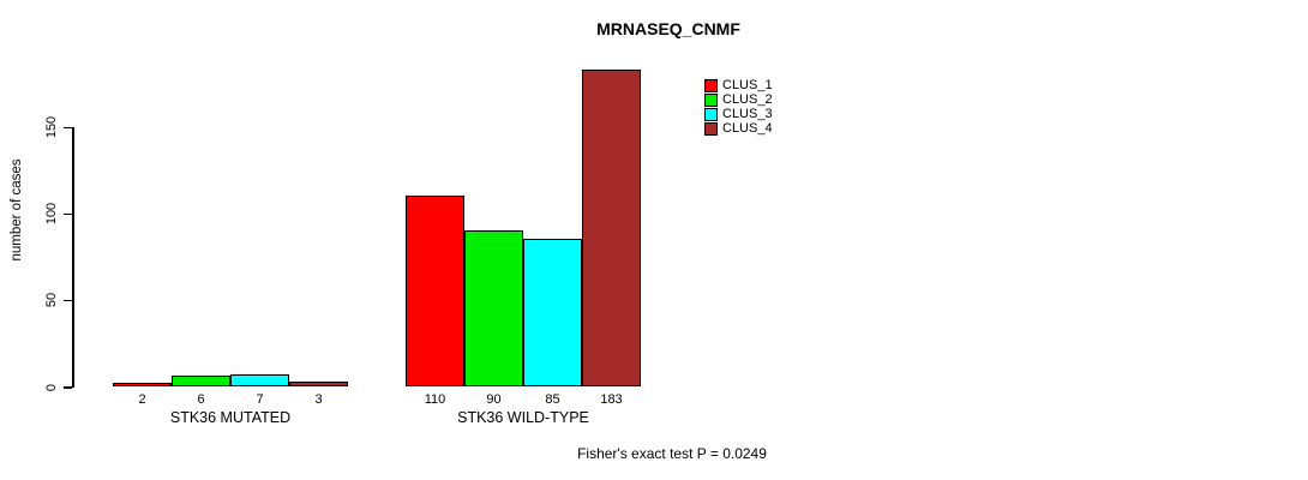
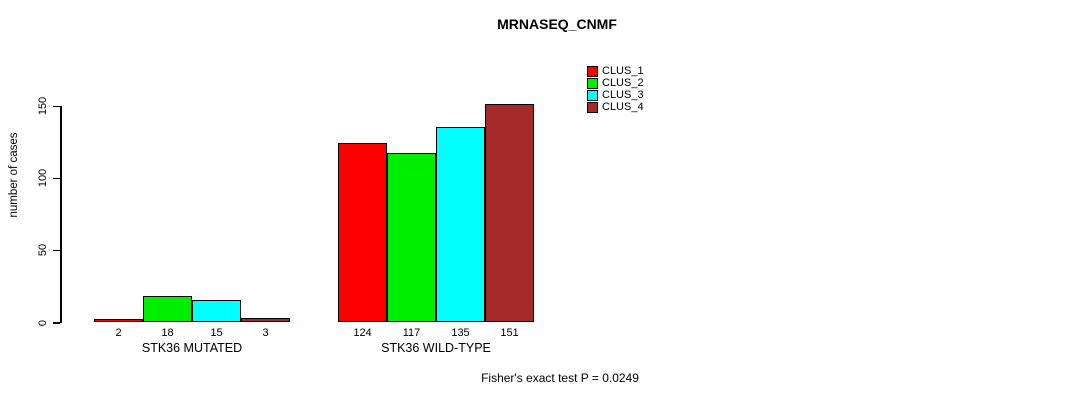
CLUS_2/STK36 MUTATED: 6 -> 18
CLUS_3/STK36 MUTATED: 7 -> 15
CLUS_1/STK36 WILD-TYPE: 110 -> 124
CLUS_2/STK36 WILD-TYPE: 90 -> 117
CLUS_3/STK36 WILD-TYPE: 85 -> 135
CLUS_4/STK36 WILD-TYPE: 183 -> 151
